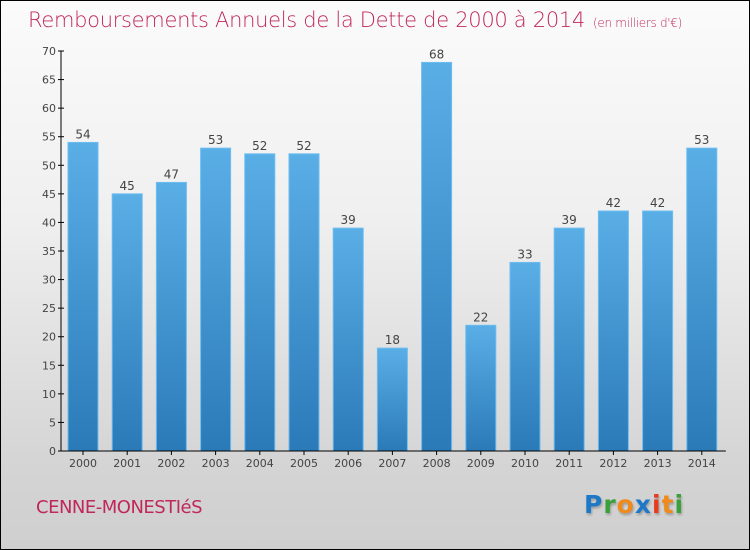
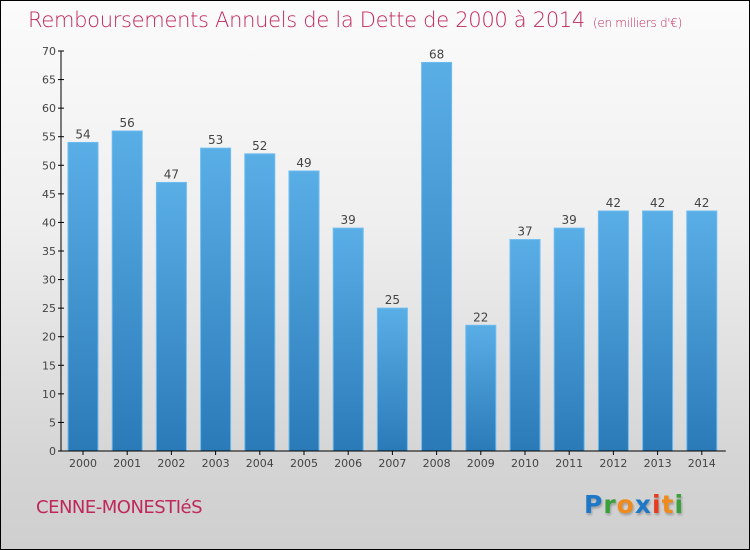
2001: 45 -> 56
2005: 52 -> 49
2007: 18 -> 25
2010: 33 -> 37
2014: 53 -> 42
